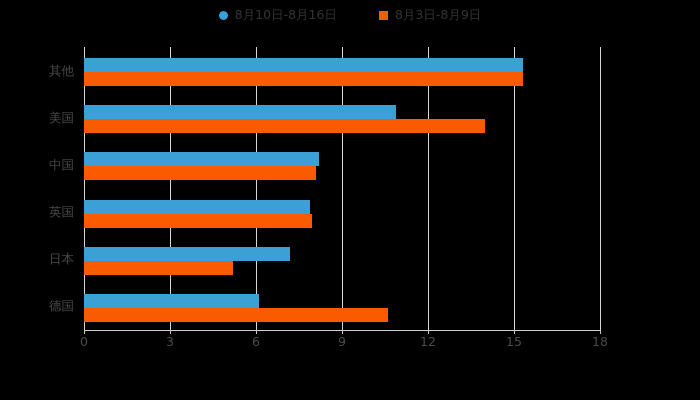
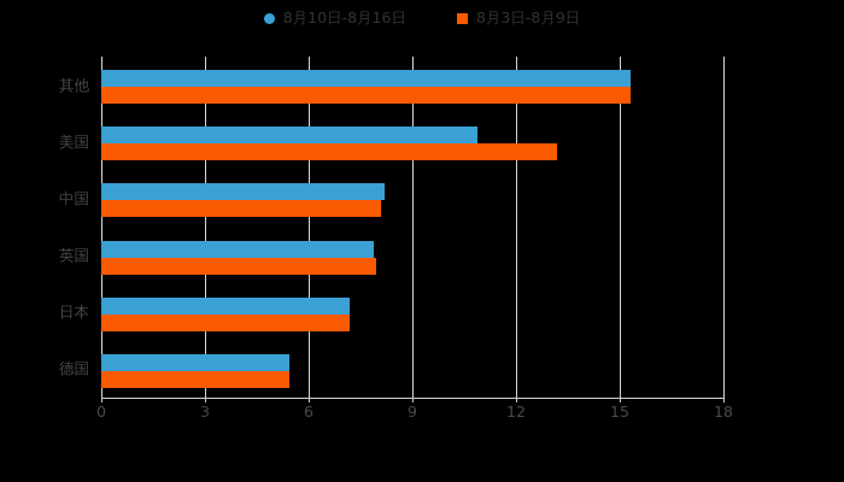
8月3日-8月9日/美国: 14.0 -> 13.2
8月3日-8月9日/日本: 5.2 -> 7.2
8月10日-8月16日/德国: 6.1 -> 5.5
8月3日-8月9日/德国: 10.6 -> 5.5
